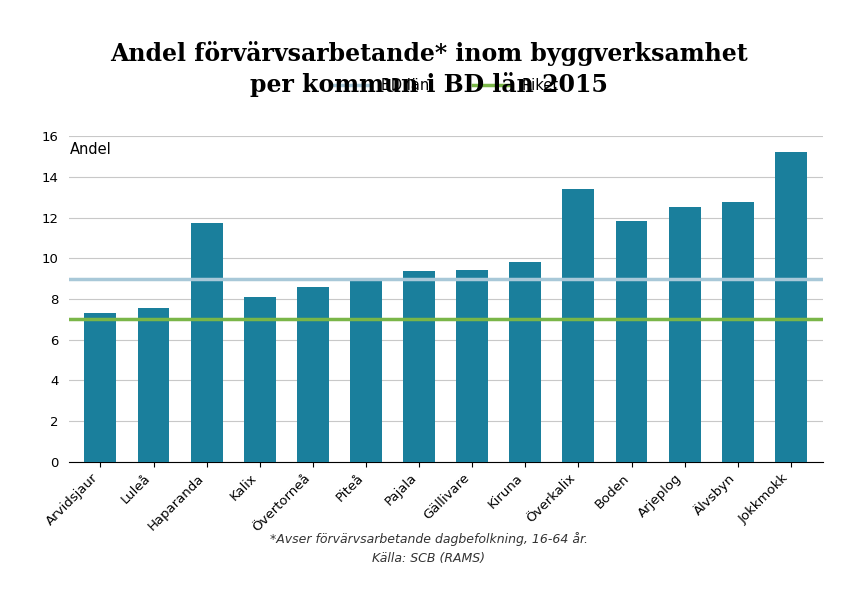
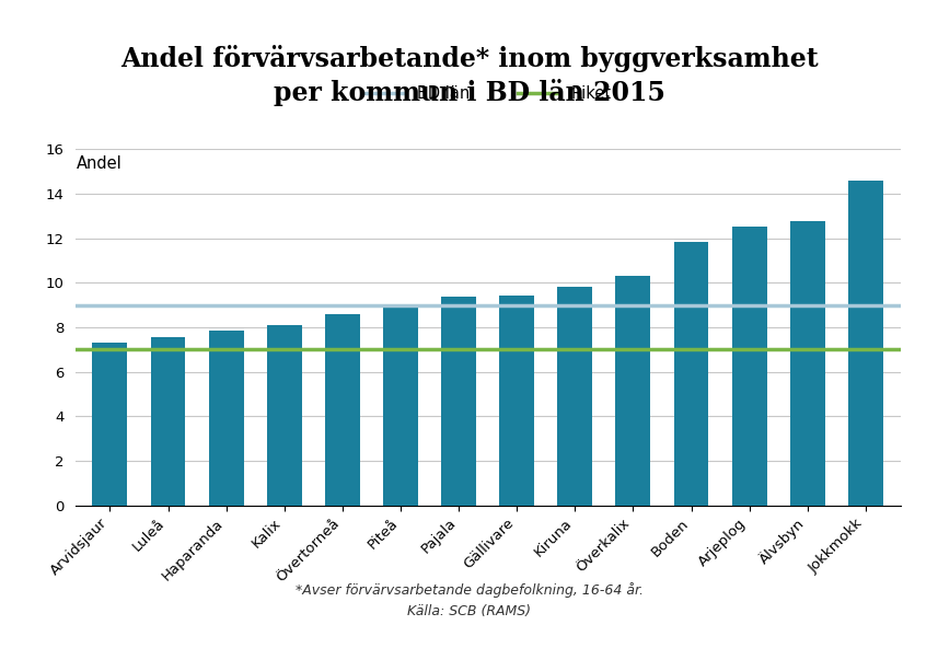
Haparanda: 11.75 -> 7.85
Överkalix: 13.40 -> 10.30
Jokkmokk: 15.20 -> 14.60
